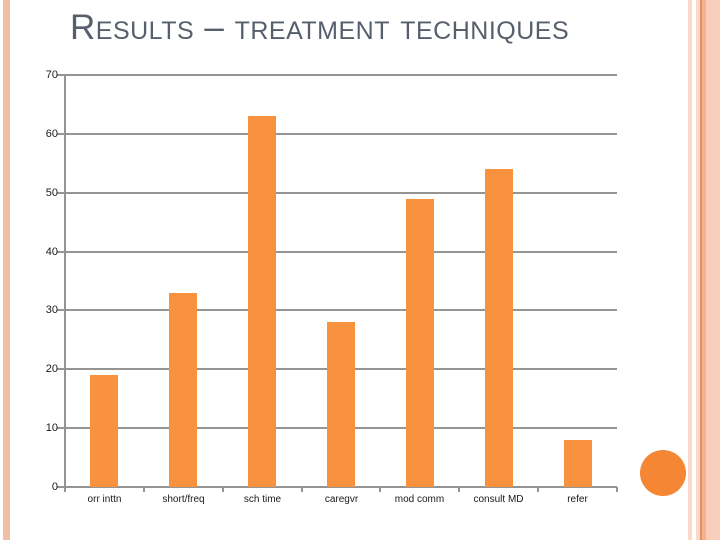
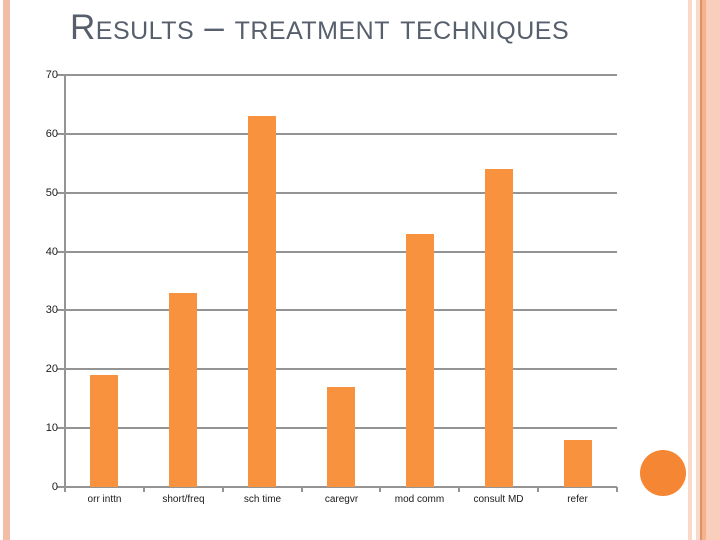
caregvr: 28 -> 17
mod comm: 49 -> 43
